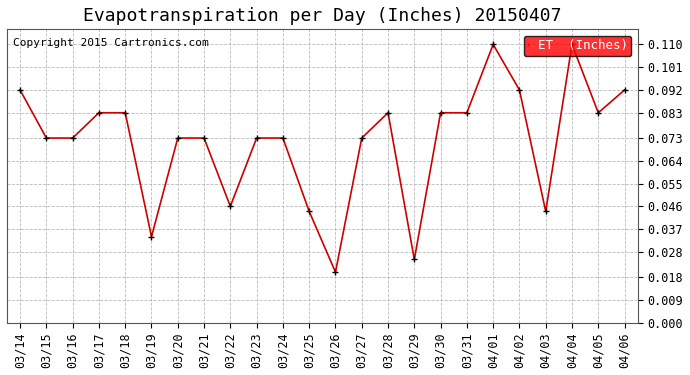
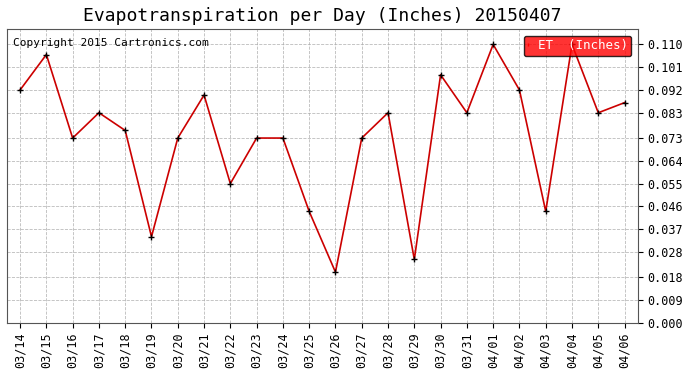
03/15: 0.073 -> 0.106
03/18: 0.083 -> 0.076
03/21: 0.073 -> 0.090
03/22: 0.046 -> 0.055
03/30: 0.083 -> 0.098
04/06: 0.092 -> 0.087
